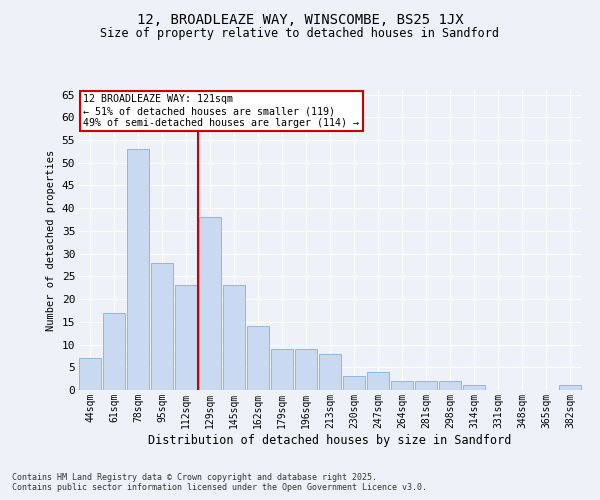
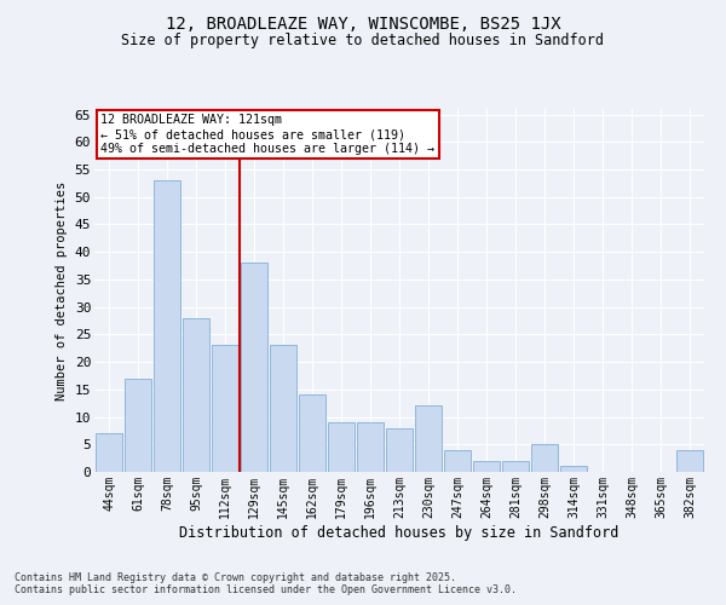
230sqm: 3 -> 12
298sqm: 2 -> 5
382sqm: 1 -> 4
